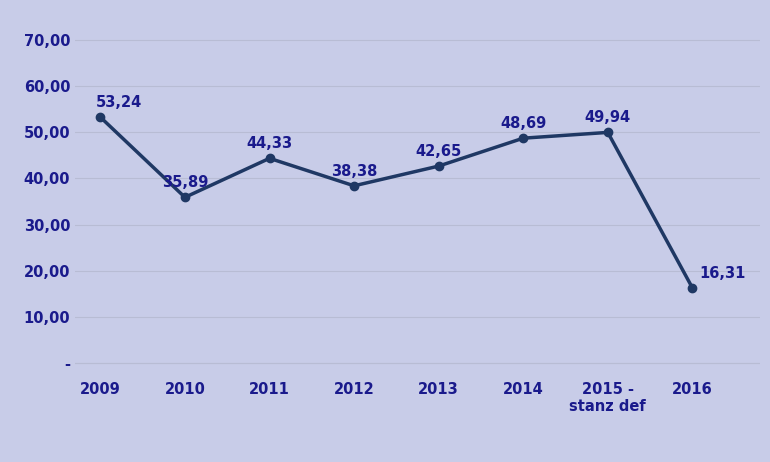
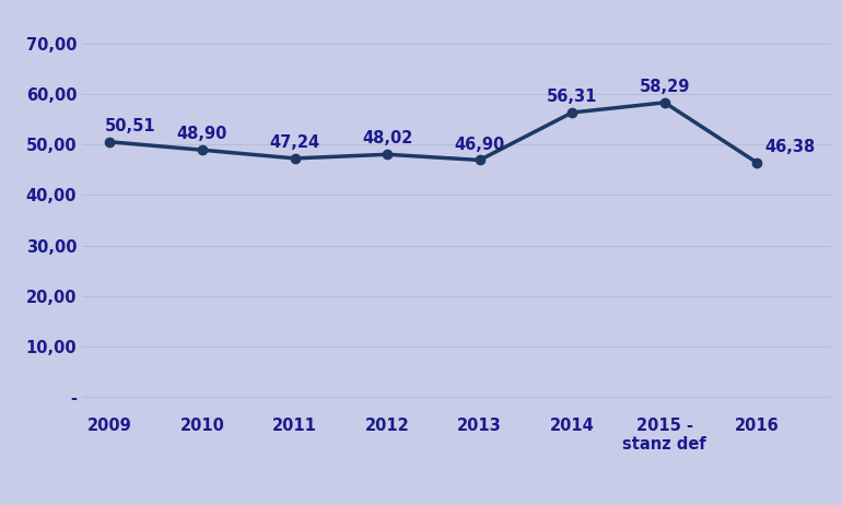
2009: 53,24 -> 50,51
2010: 35,89 -> 48,90
2011: 44,33 -> 47,24
2012: 38,38 -> 48,02
2013: 42,65 -> 46,90
2014: 48,69 -> 56,31
2015 - stanz def: 49,94 -> 58,29
2016: 16,31 -> 46,38
